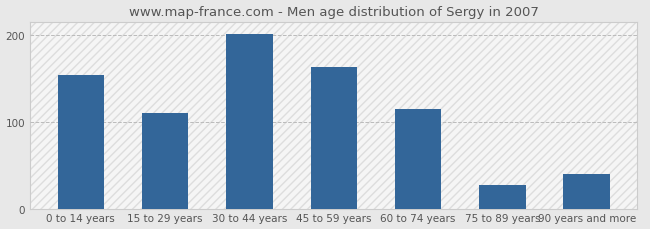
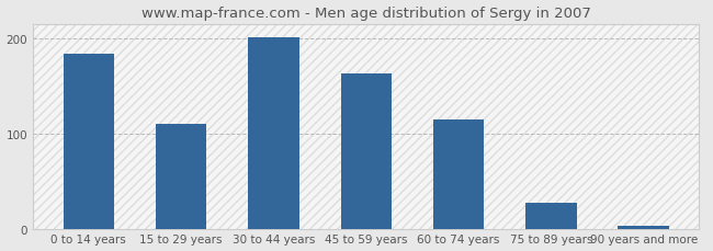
0 to 14 years: 154 -> 183
90 years and more: 40 -> 3
